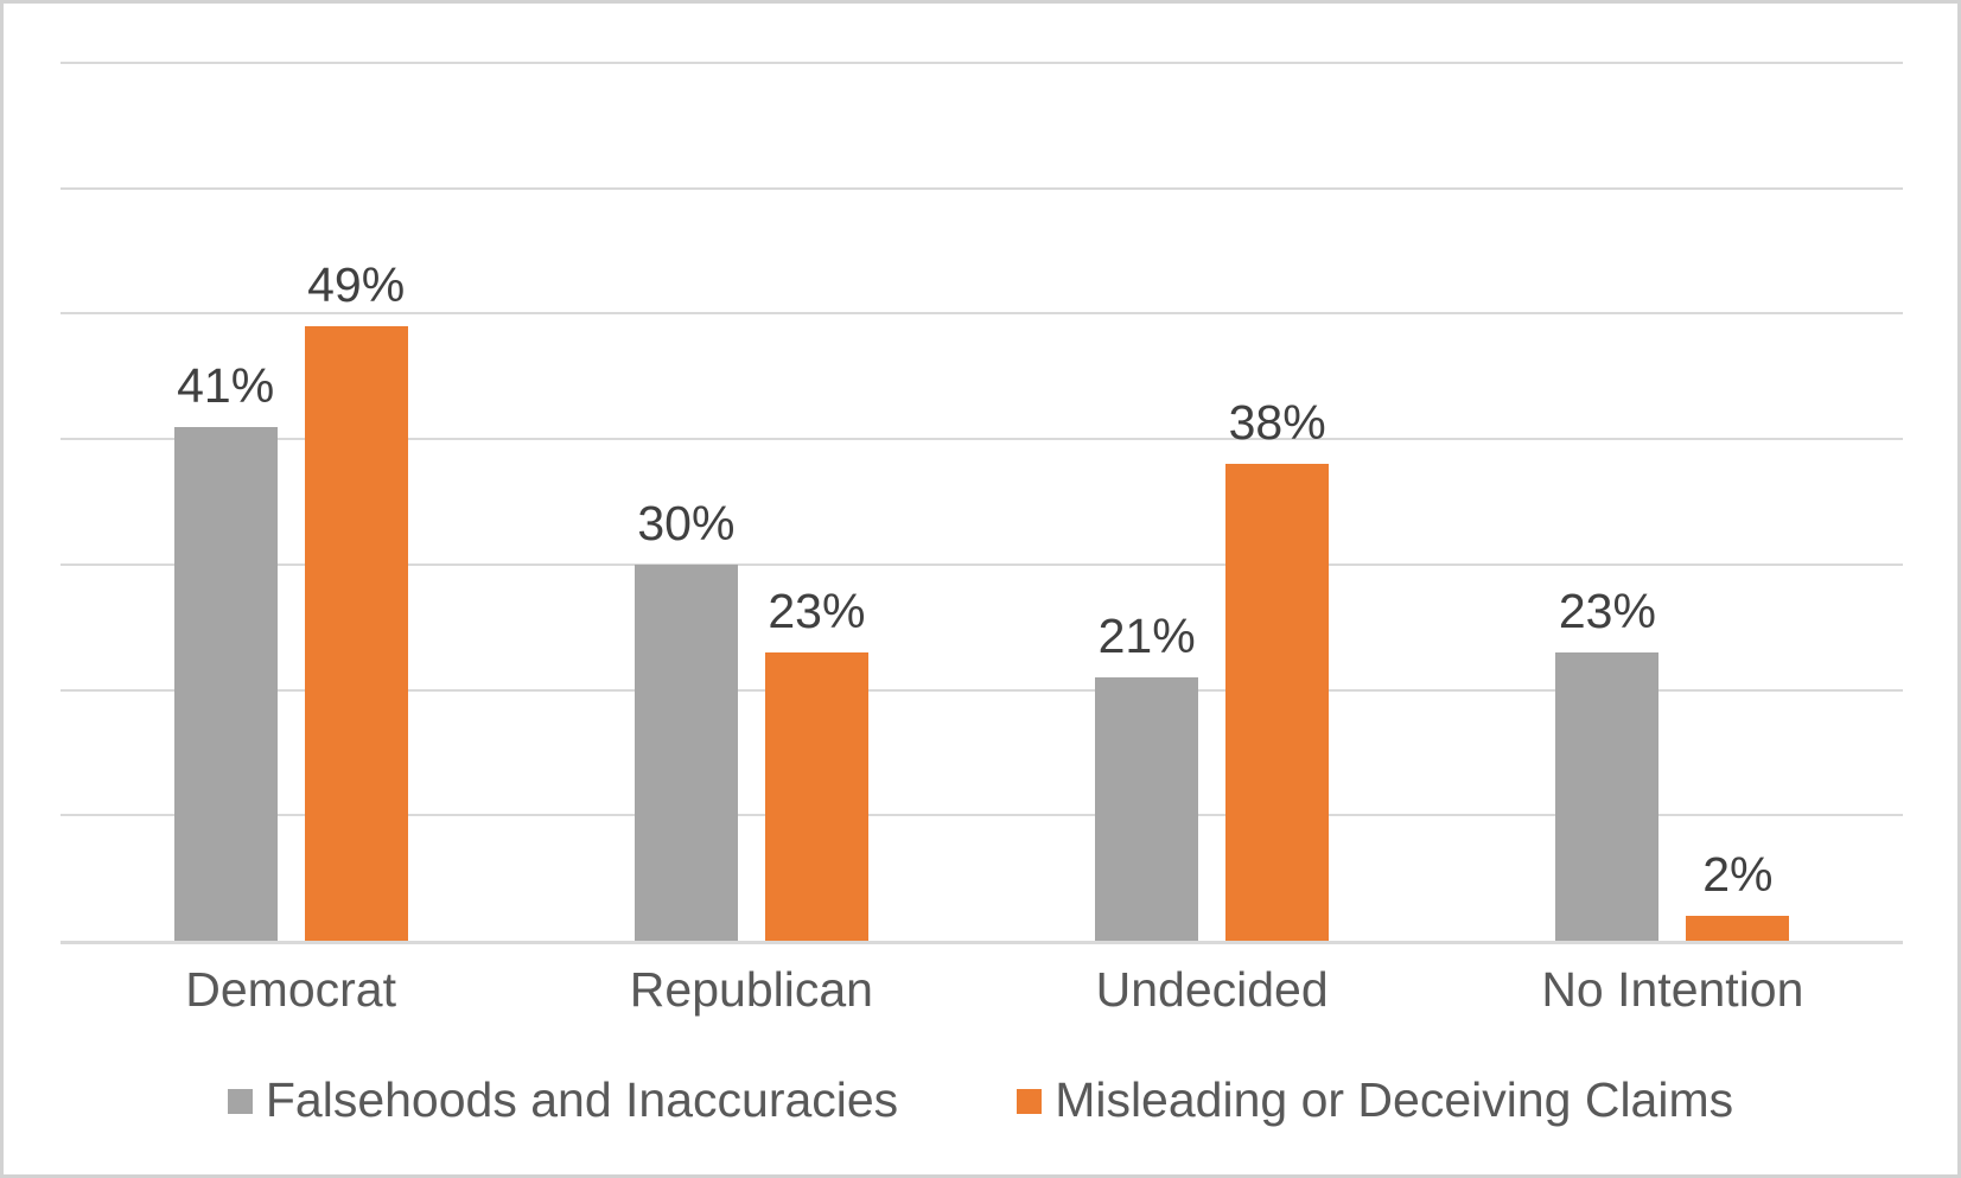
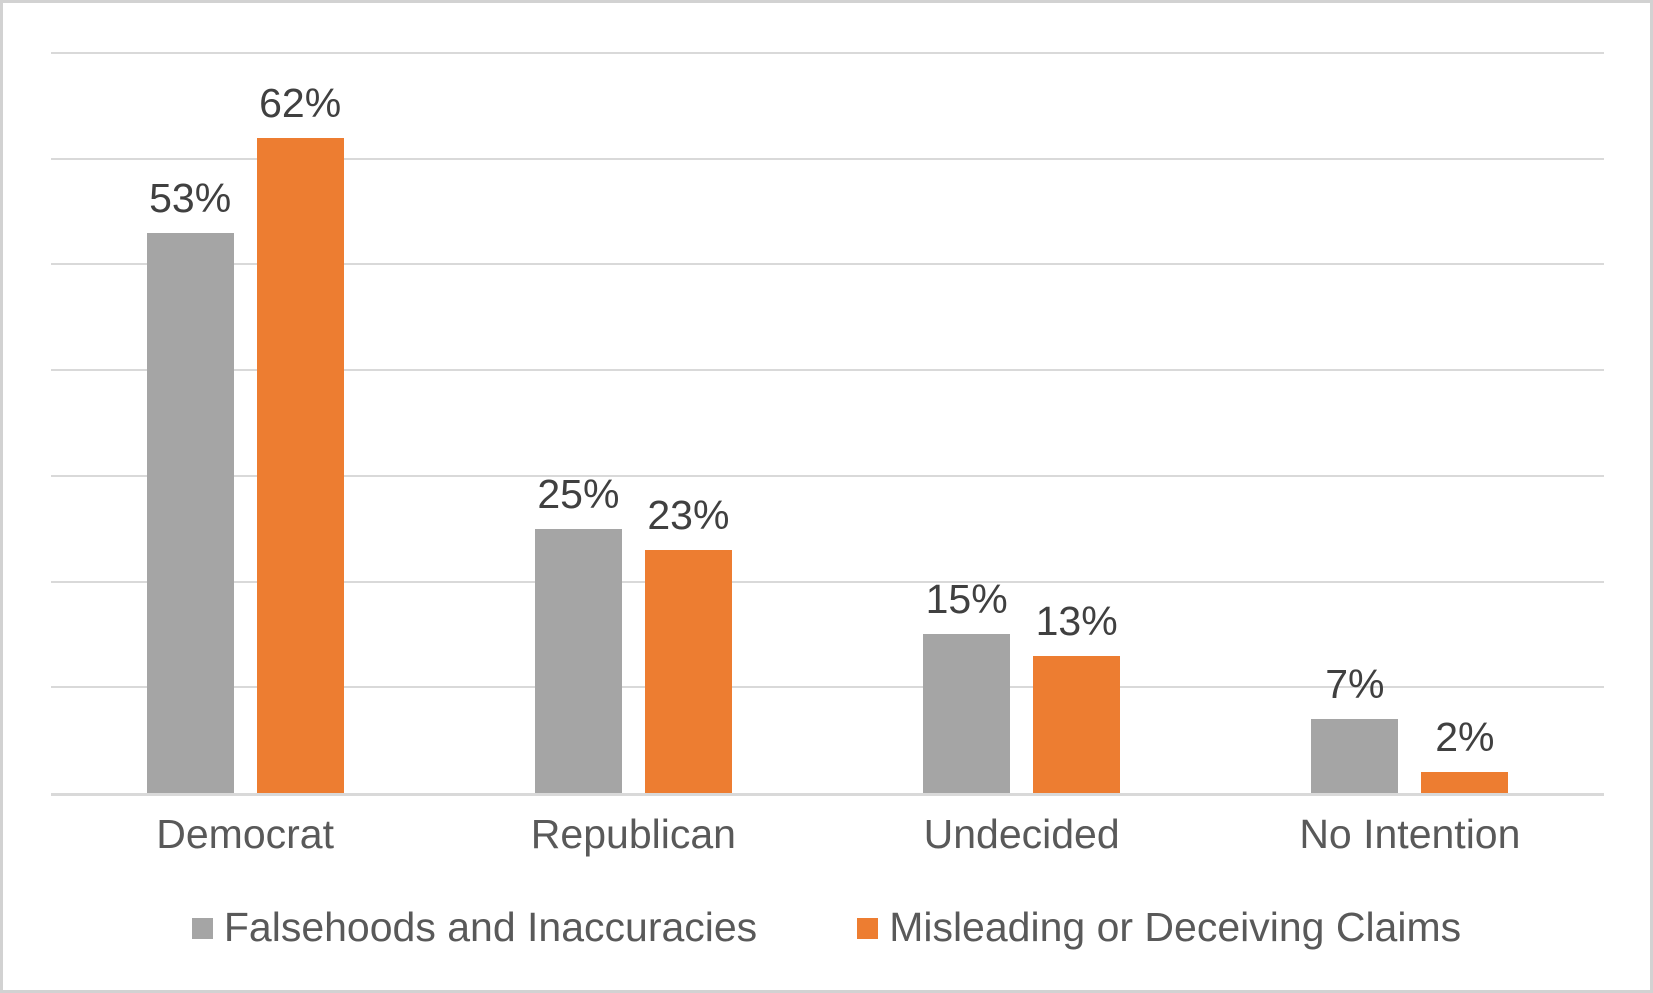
Falsehoods and Inaccuracies/Democrat: 41% -> 53%
Misleading or Deceiving Claims/Democrat: 49% -> 62%
Falsehoods and Inaccuracies/Republican: 30% -> 25%
Falsehoods and Inaccuracies/Undecided: 21% -> 15%
Misleading or Deceiving Claims/Undecided: 38% -> 13%
Falsehoods and Inaccuracies/No Intention: 23% -> 7%
